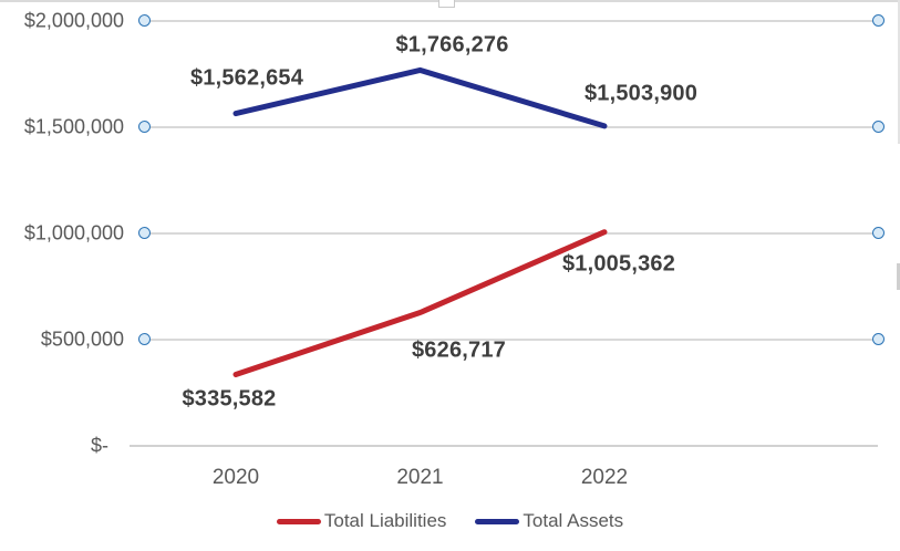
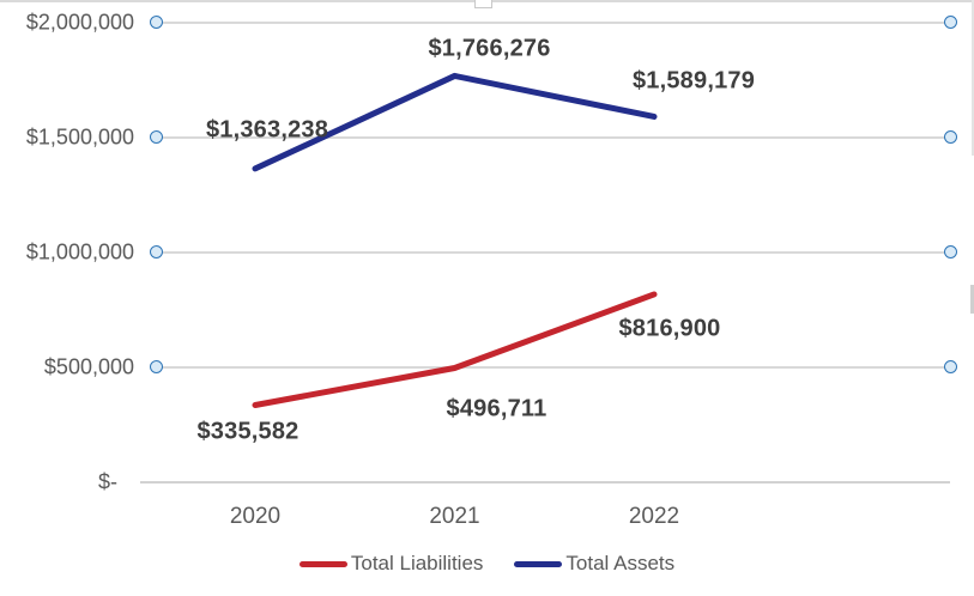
Total Assets/2020: $1,562,654 -> $1,363,238
Total Liabilities/2021: $626,717 -> $496,711
Total Liabilities/2022: $1,005,362 -> $816,900
Total Assets/2022: $1,503,900 -> $1,589,179
